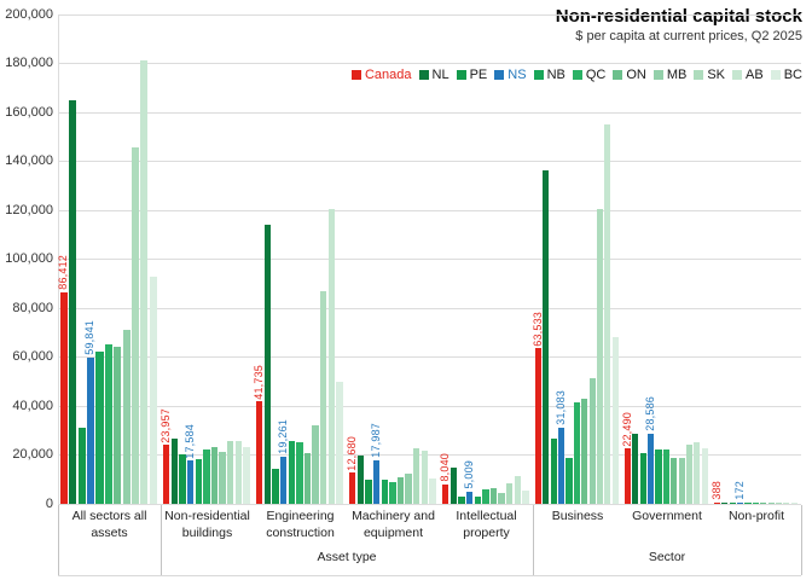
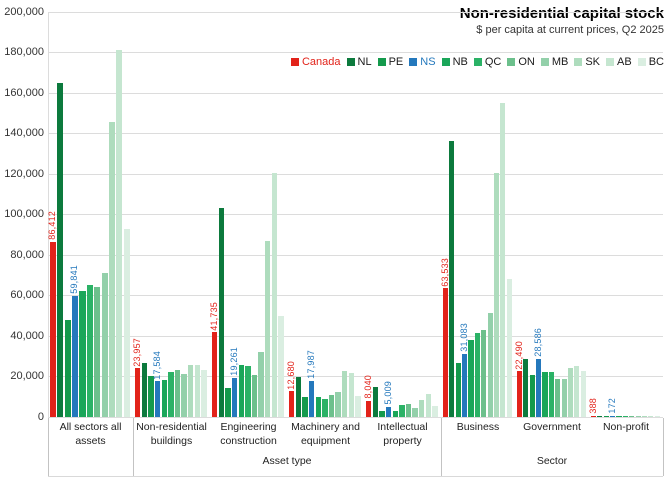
PE/All sectors all assets: 31000 -> 48000
NL/Engineering construction: 114000 -> 103000
NB/Business: 19000 -> 38000
